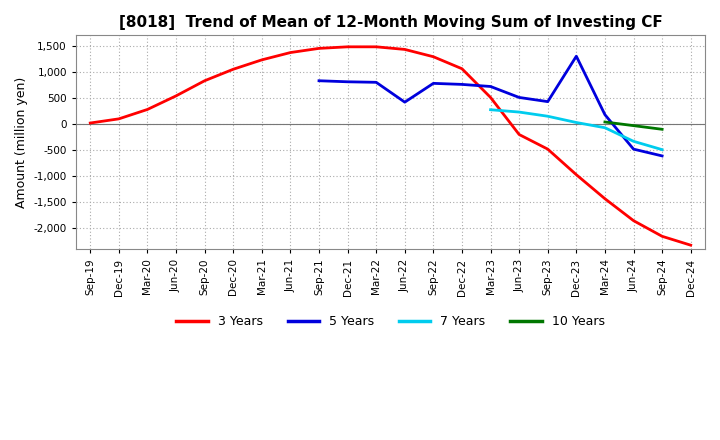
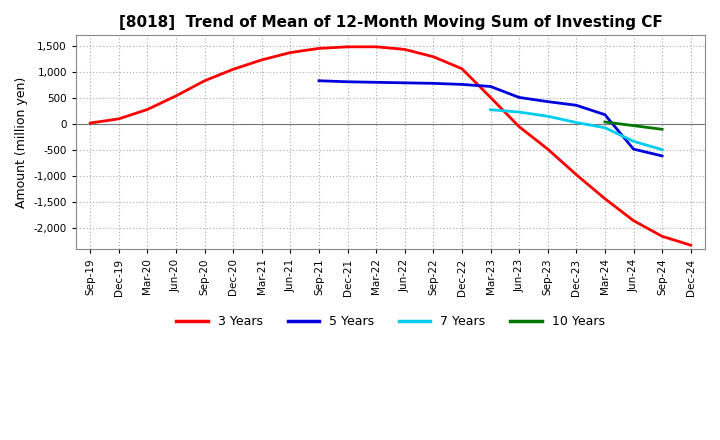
5 Years/Jun-22: 420 -> 790
3 Years/Jun-23: -200 -> -50
5 Years/Dec-23: 1,300 -> 360
